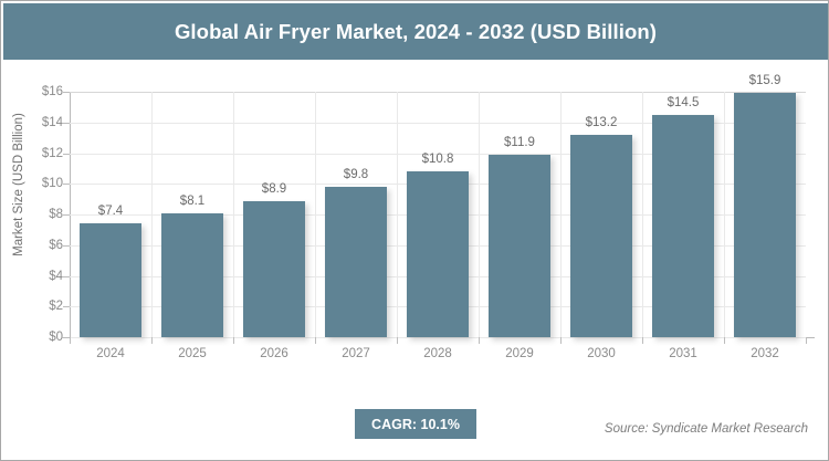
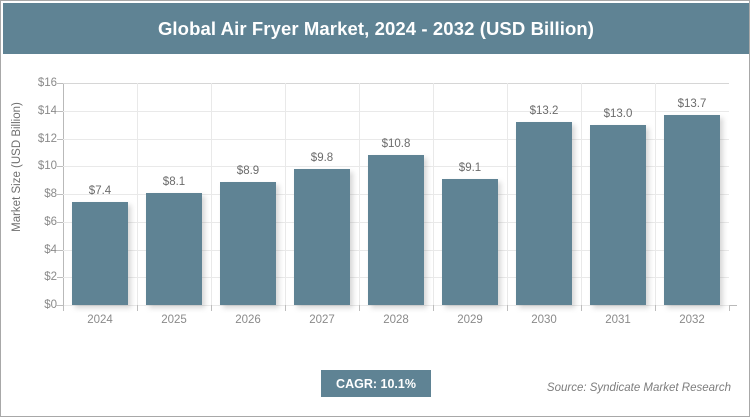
2029: $11.9 -> $9.1
2031: $14.5 -> $13.0
2032: $15.9 -> $13.7
